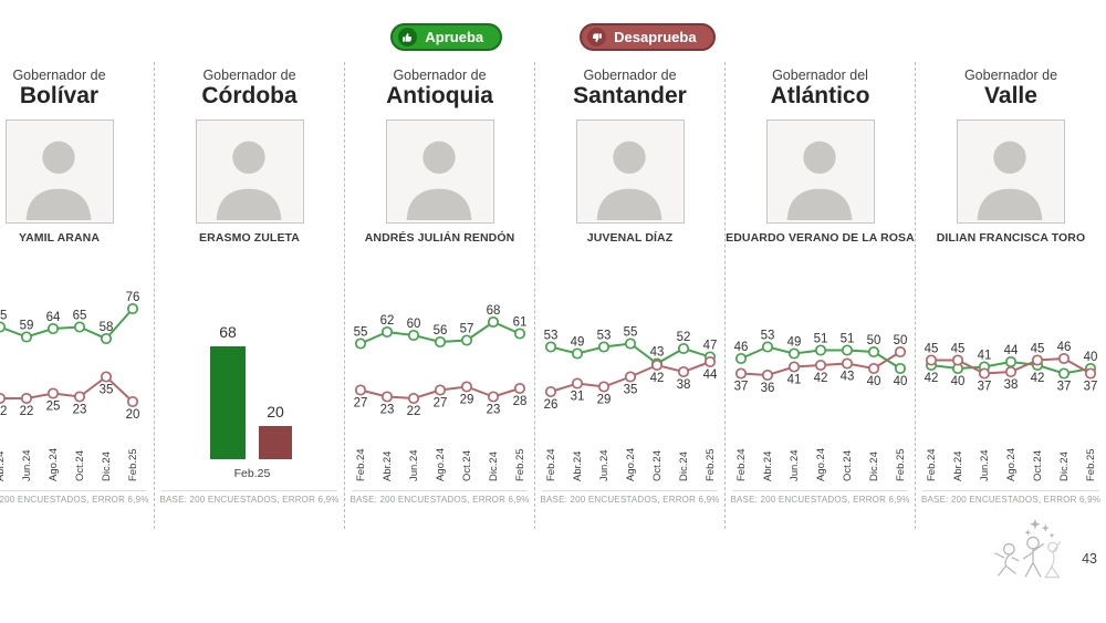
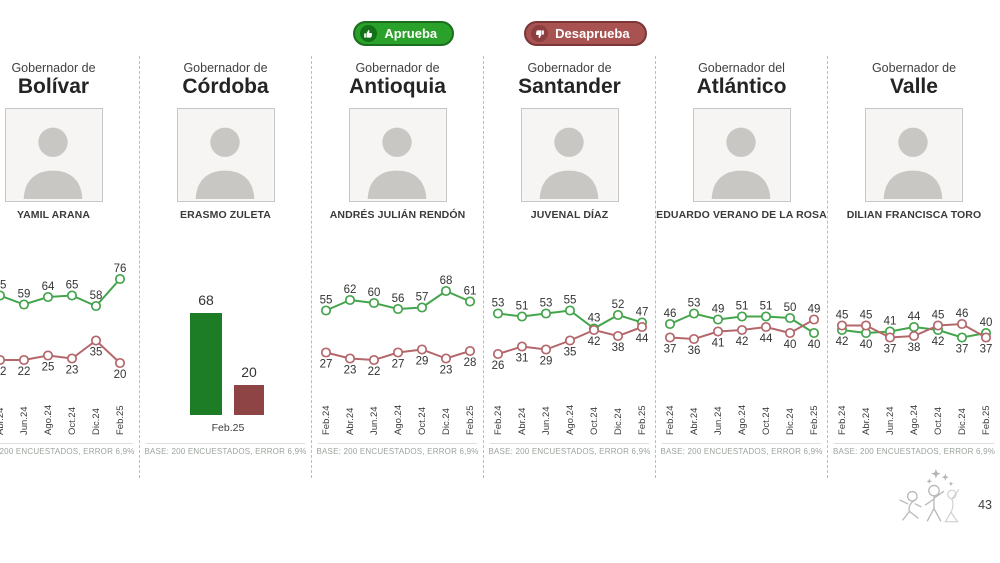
Santander/Aprueba/Abr.24: 49 -> 51
Atlántico/Desaprueba/Oct.24: 43 -> 44
Atlántico/Desaprueba/Feb.25: 50 -> 49
